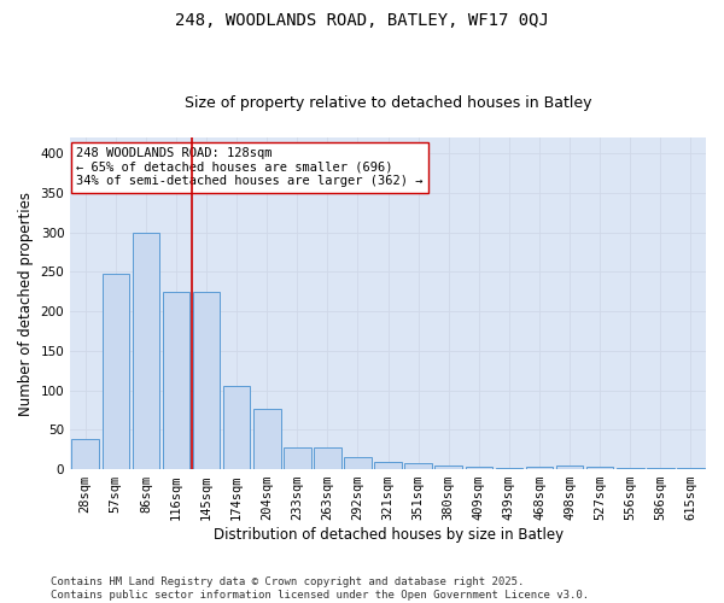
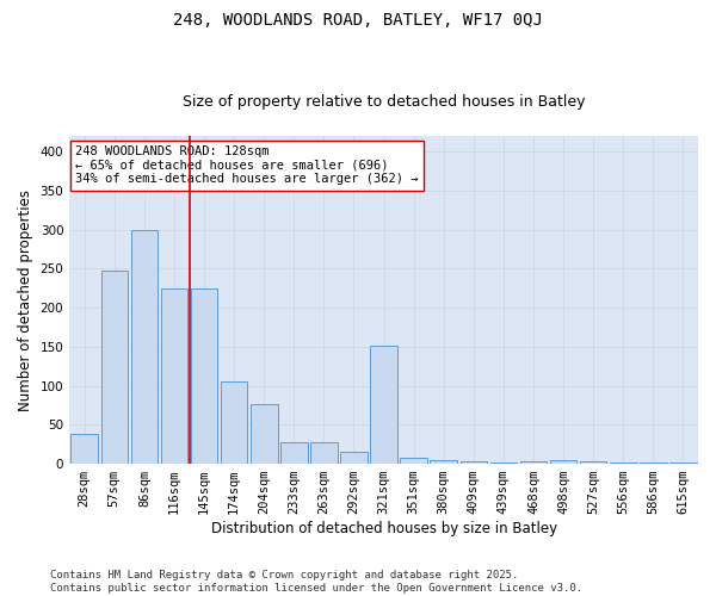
321sqm: 10 -> 152
